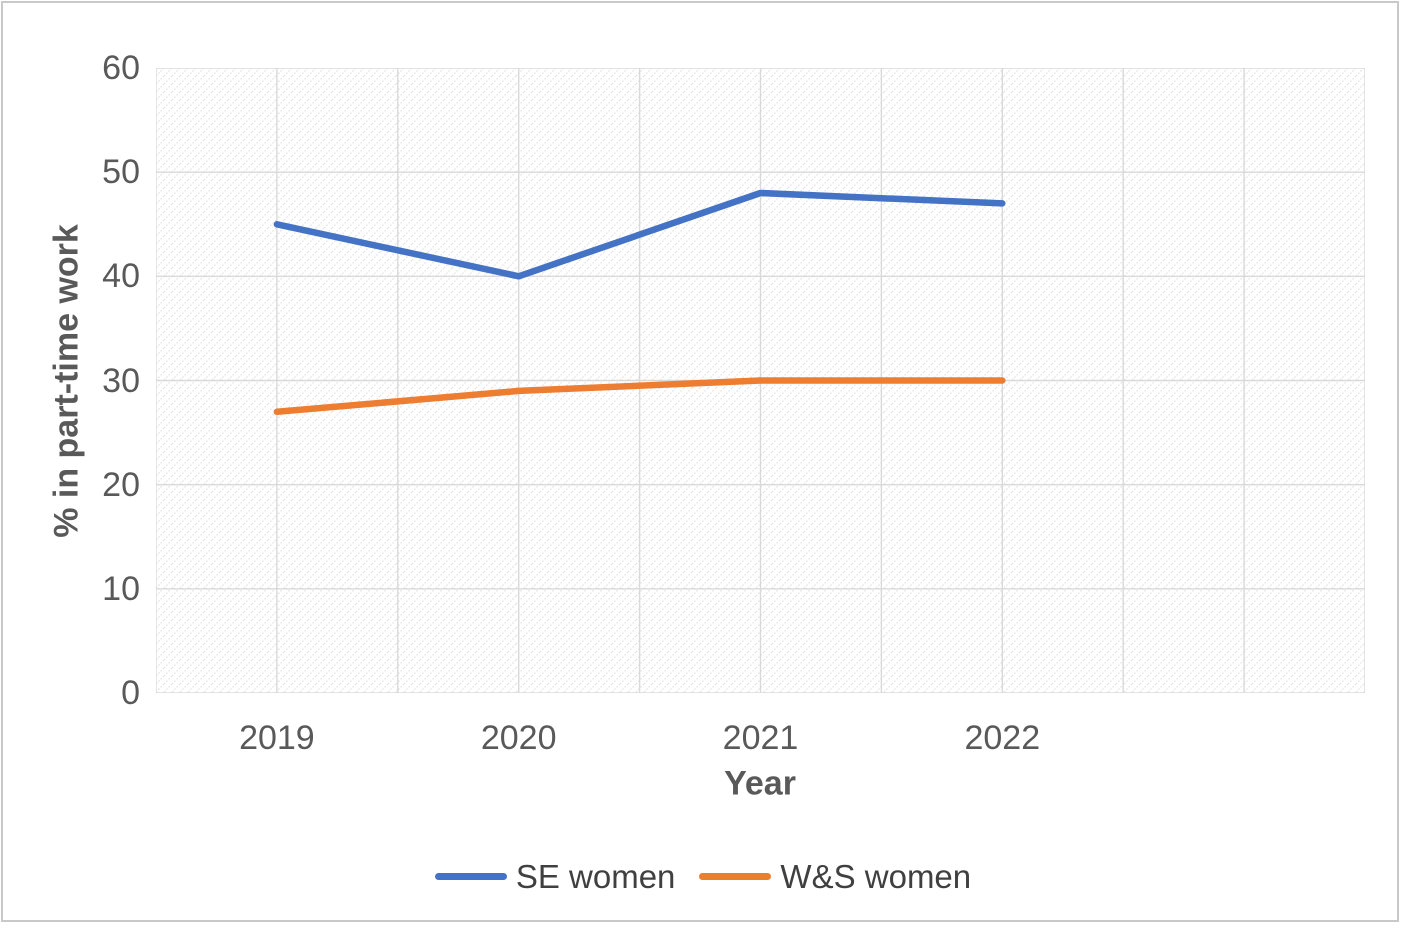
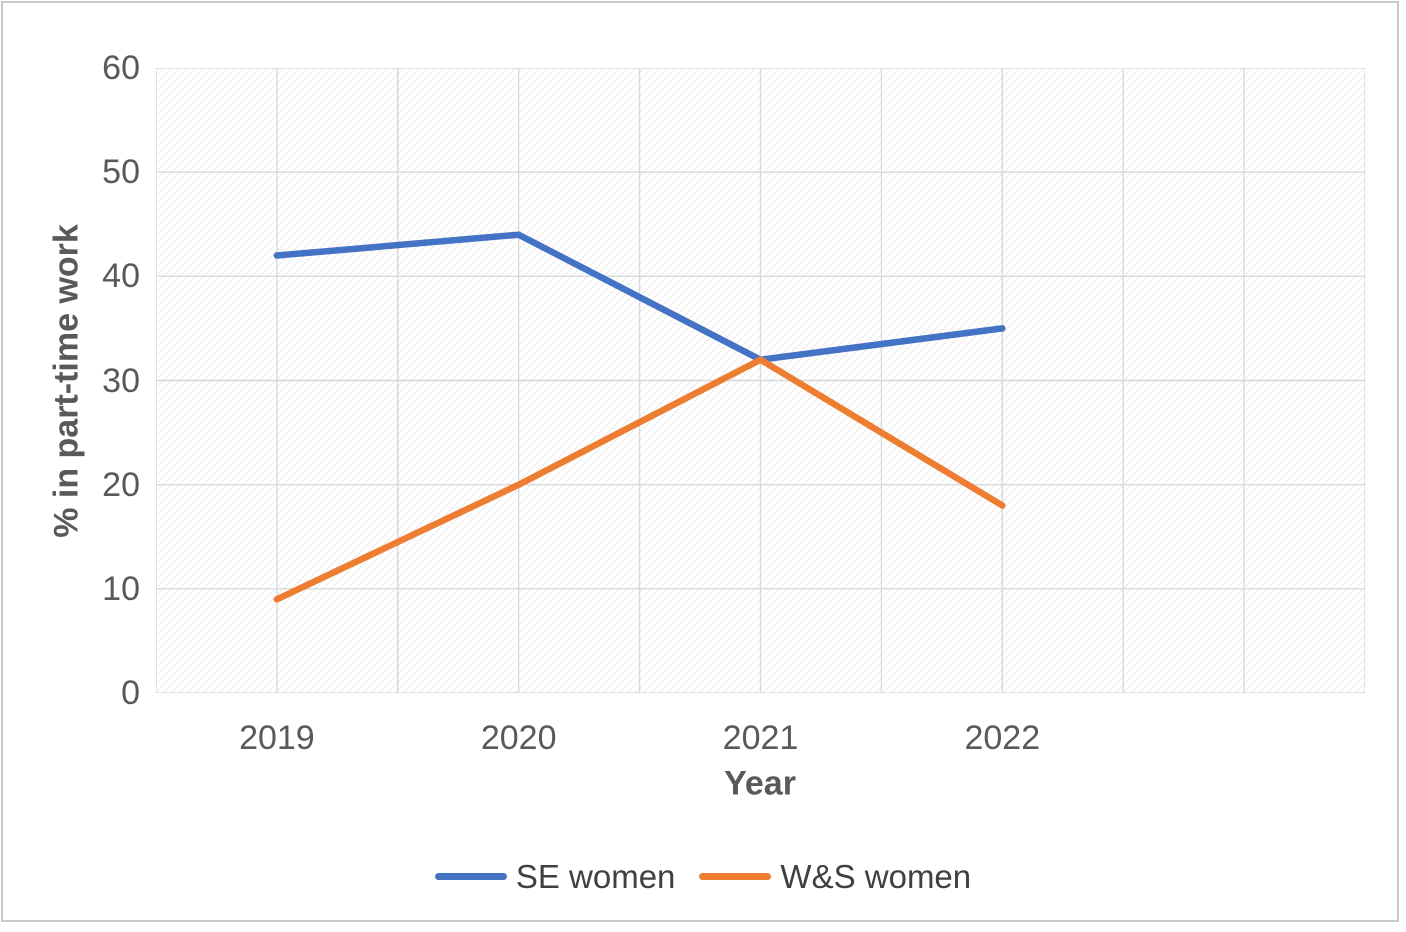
SE women/2019: 45 -> 42
W&S women/2019: 27 -> 9
SE women/2020: 40 -> 44
W&S women/2020: 29 -> 20
SE women/2021: 48 -> 32
W&S women/2021: 30 -> 32
SE women/2022: 47 -> 35
W&S women/2022: 30 -> 18
